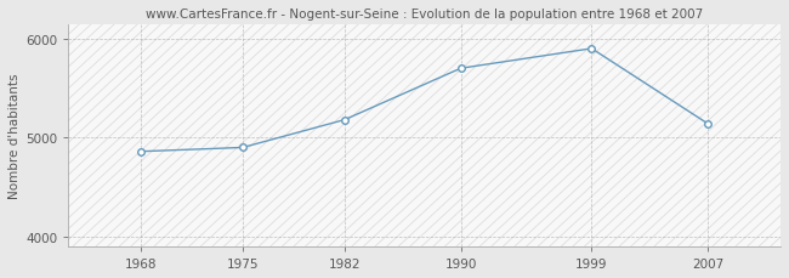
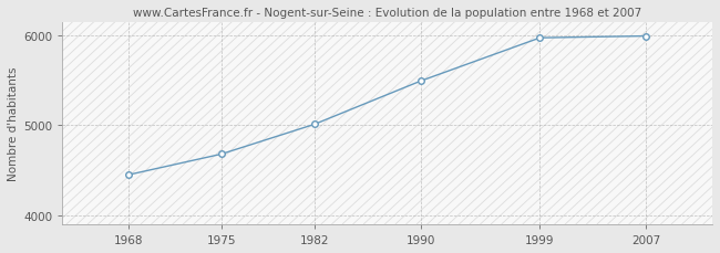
1968: 4860 -> 4450
1975: 4900 -> 4680
1982: 5180 -> 5010
1990: 5700 -> 5490
1999: 5900 -> 5970
2007: 5140 -> 5990
